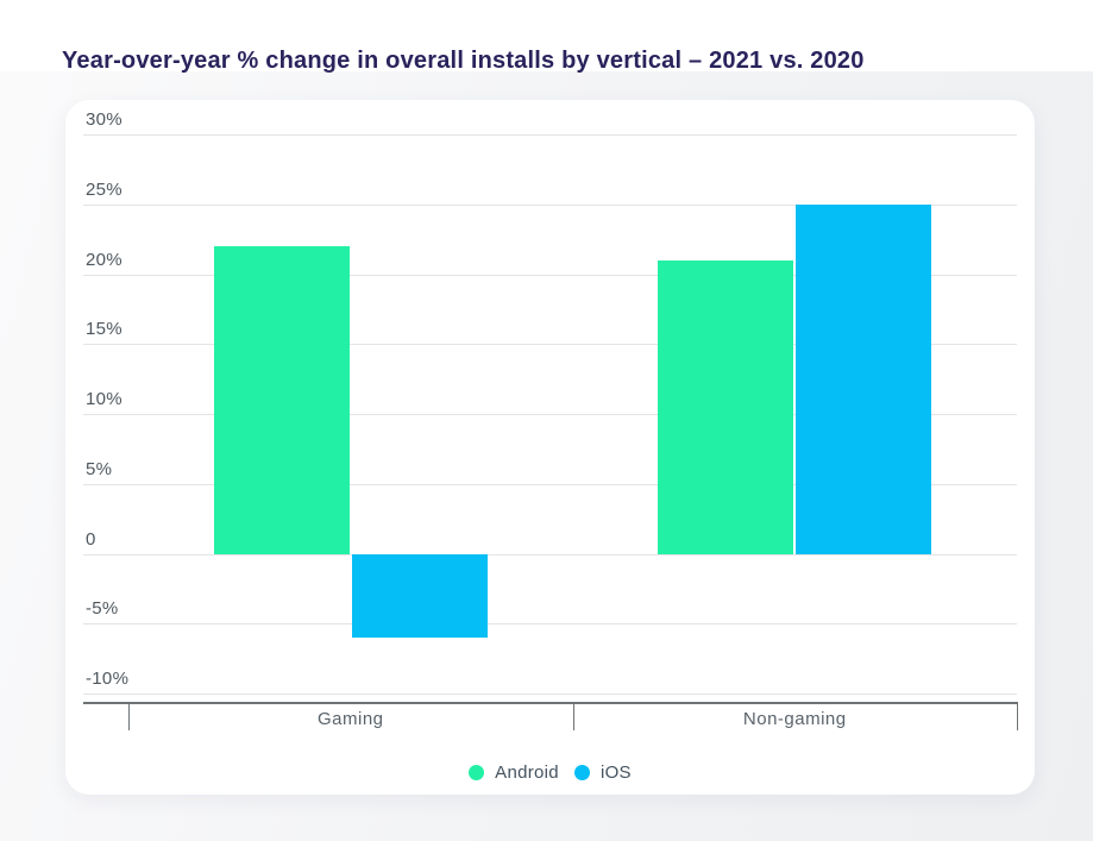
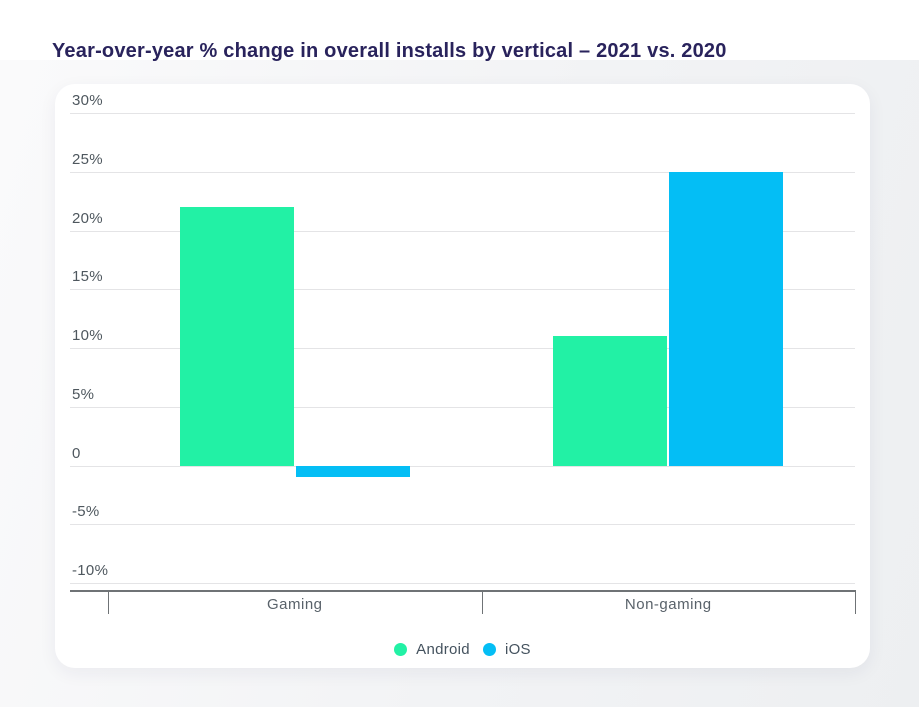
iOS/Gaming: -6% -> -1%
Android/Non-gaming: 21% -> 11%
